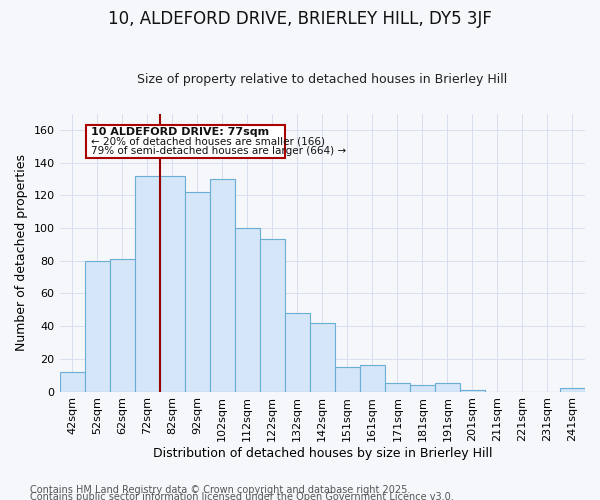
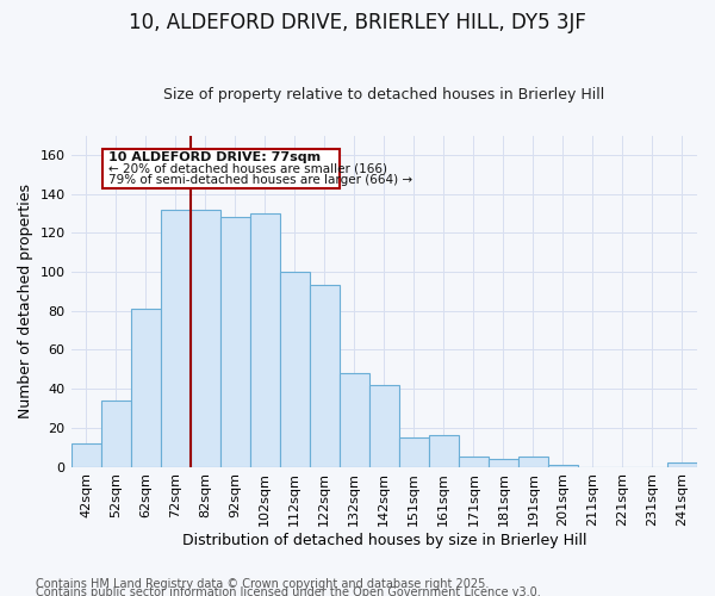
52sqm: 80 -> 34
92sqm: 122 -> 128
